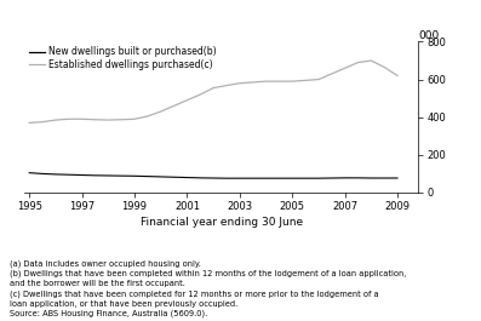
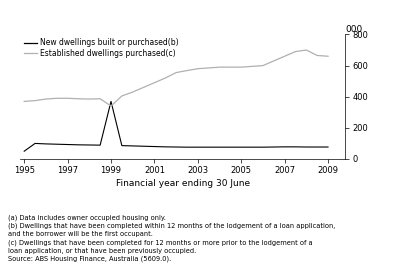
New dwellings built or purchased(b)/1995: 100 -> 50
New dwellings built or purchased(b)/1999: 90 -> 370
Established dwellings purchased(c)/1999: 390 -> 340
Established dwellings purchased(c)/2009: 620 -> 660
